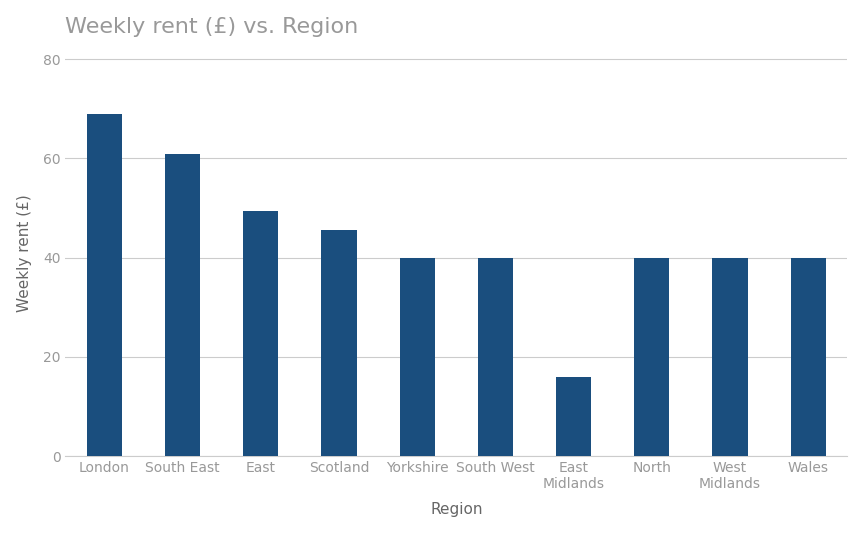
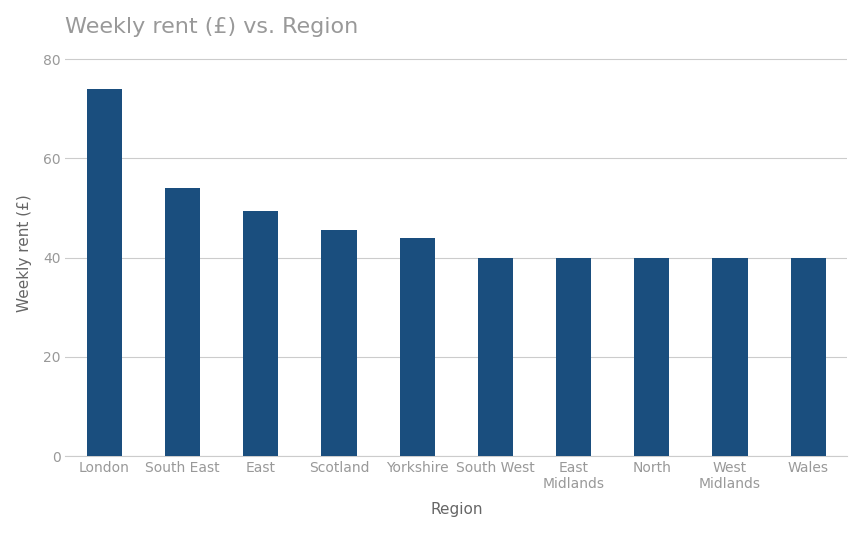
London: 69.0 -> 74.0
South East: 61.0 -> 54.0
Yorkshire: 40.0 -> 44.0
East Midlands: 16.0 -> 40.0
